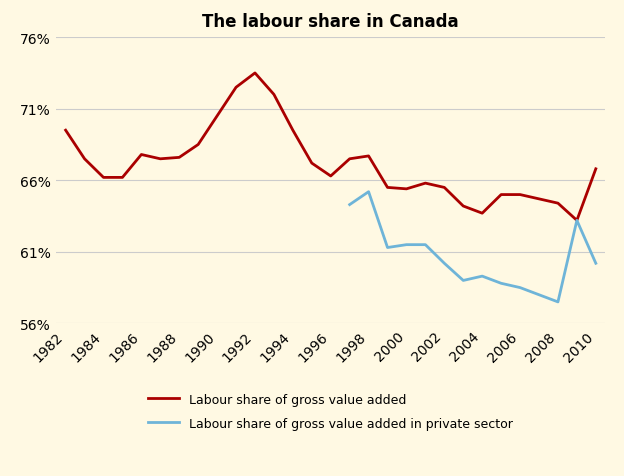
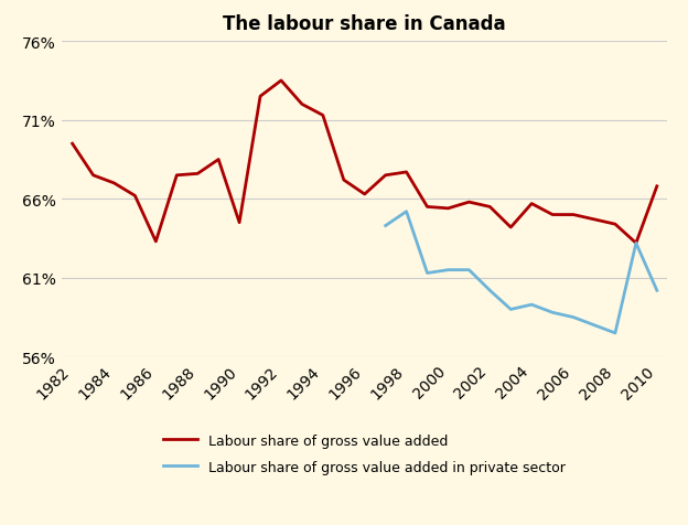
Labour share of gross value added/1984: 66.2% -> 67.0%
Labour share of gross value added/1986: 67.8% -> 63.3%
Labour share of gross value added/1990: 70.5% -> 64.5%
Labour share of gross value added/1994: 69.5% -> 71.3%
Labour share of gross value added/2004: 63.7% -> 65.7%
